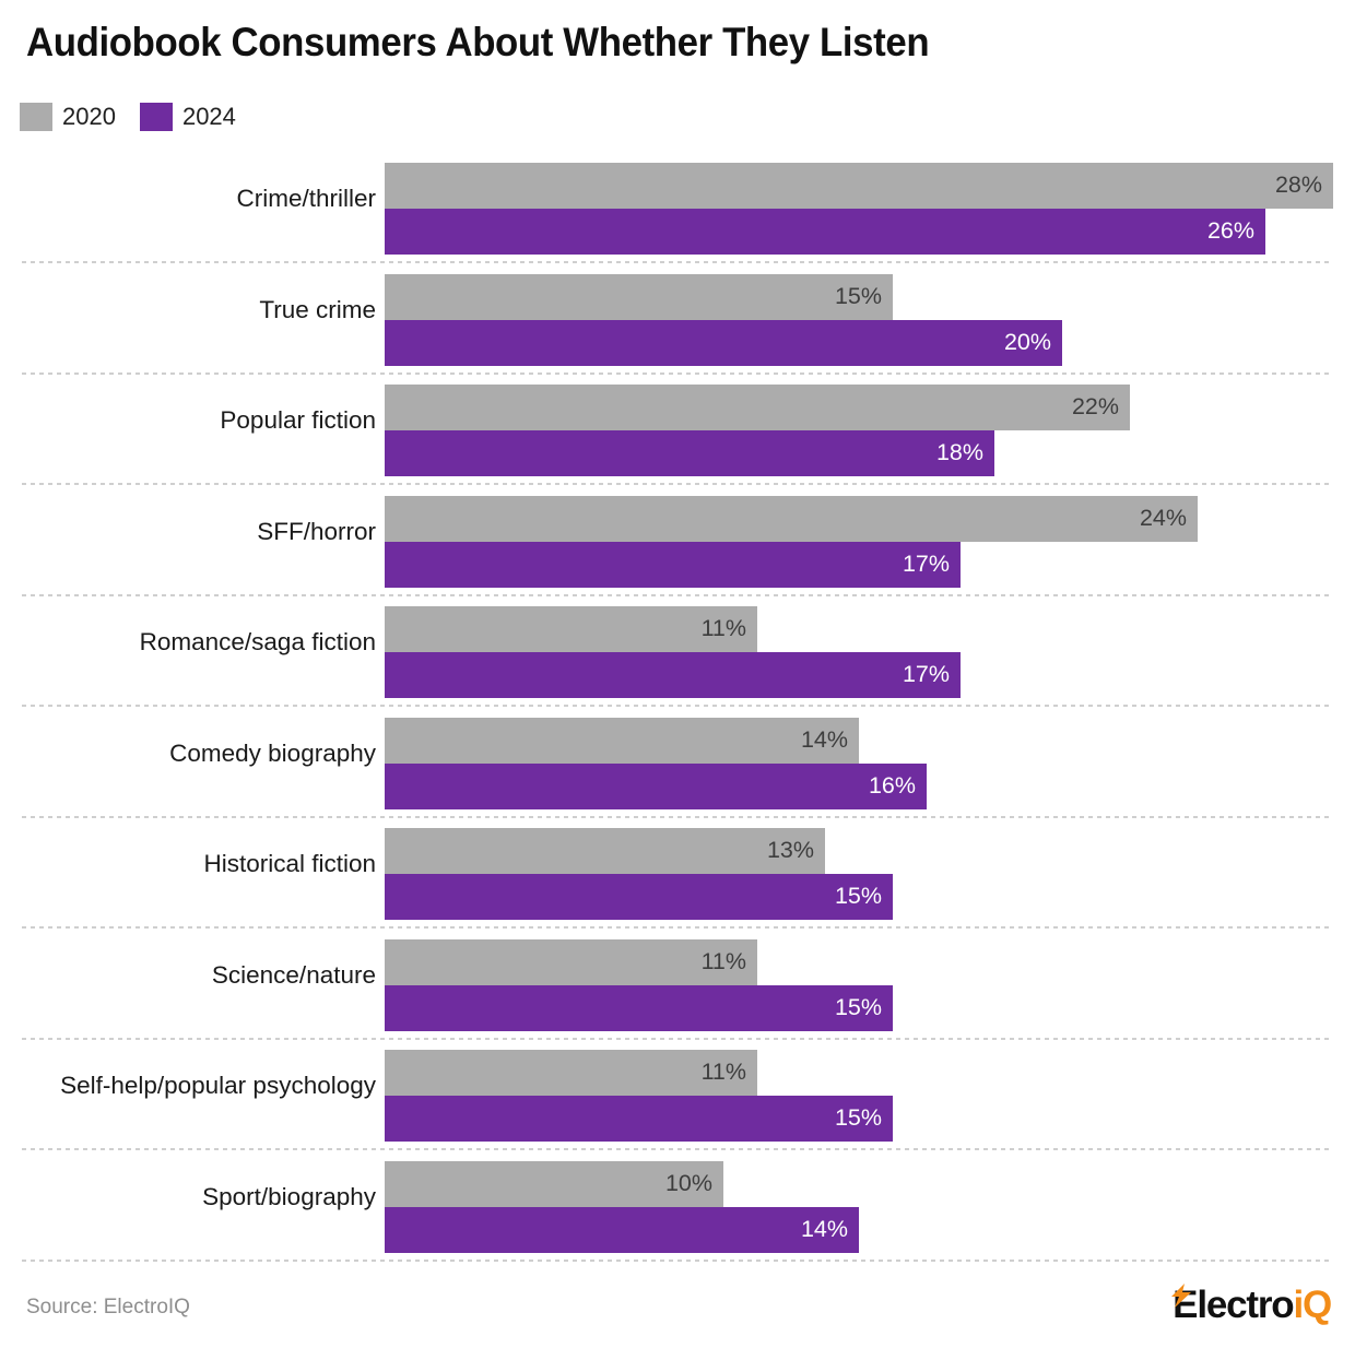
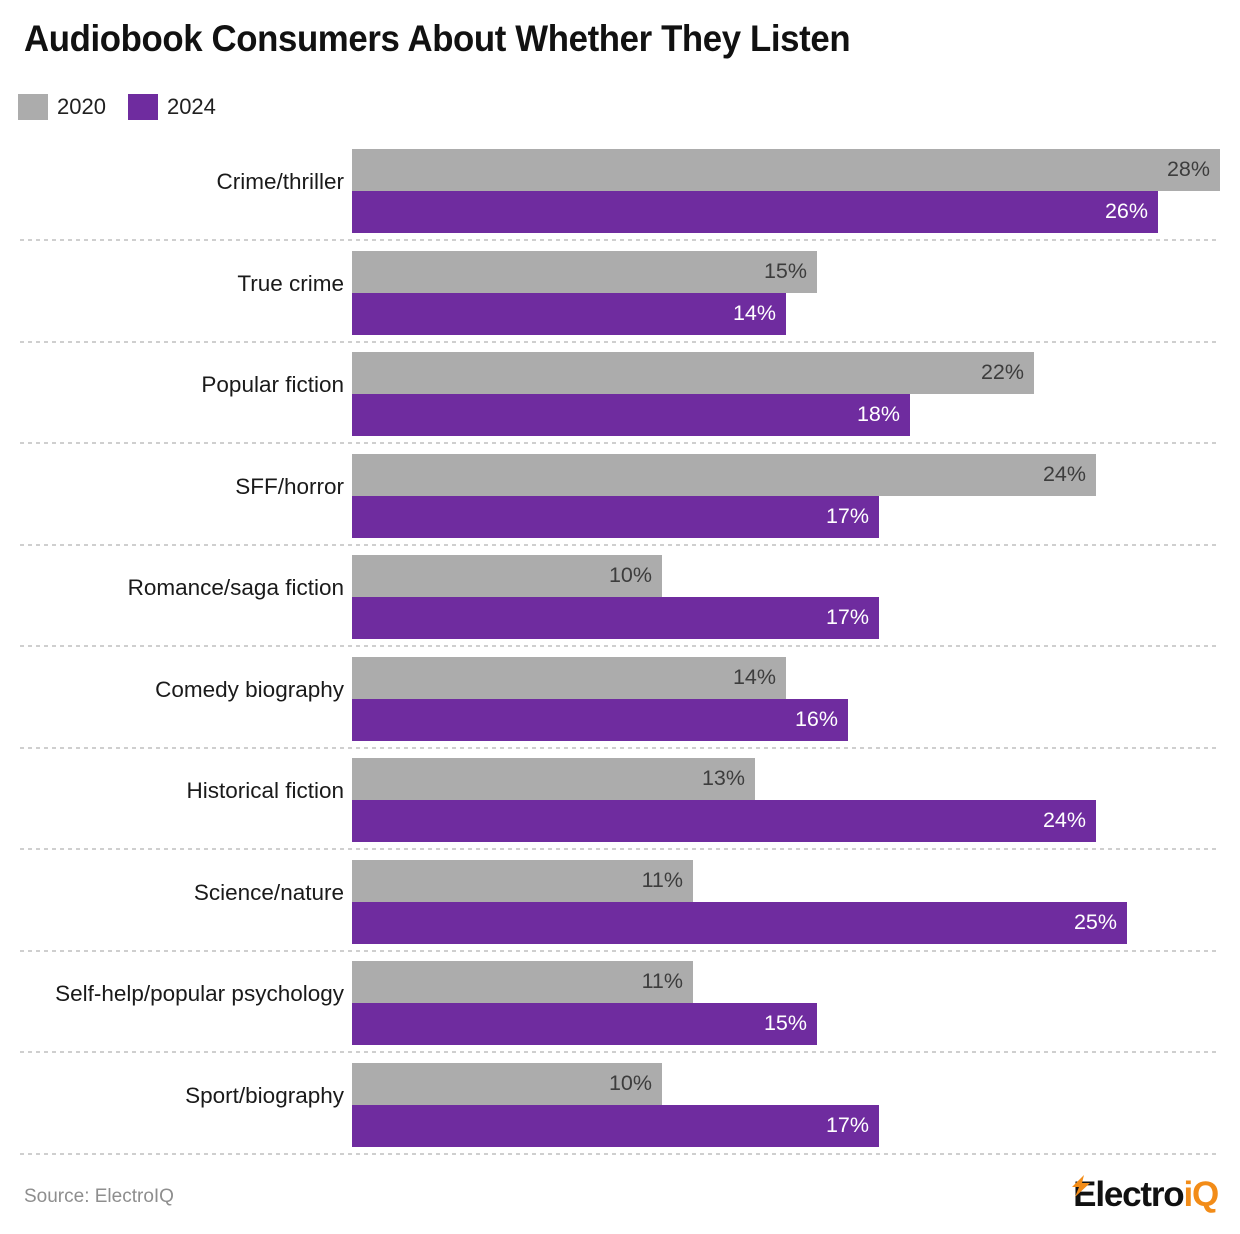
2024/True crime: 20% -> 14%
2020/Romance/saga fiction: 11% -> 10%
2024/Historical fiction: 15% -> 24%
2024/Science/nature: 15% -> 25%
2024/Sport/biography: 14% -> 17%
